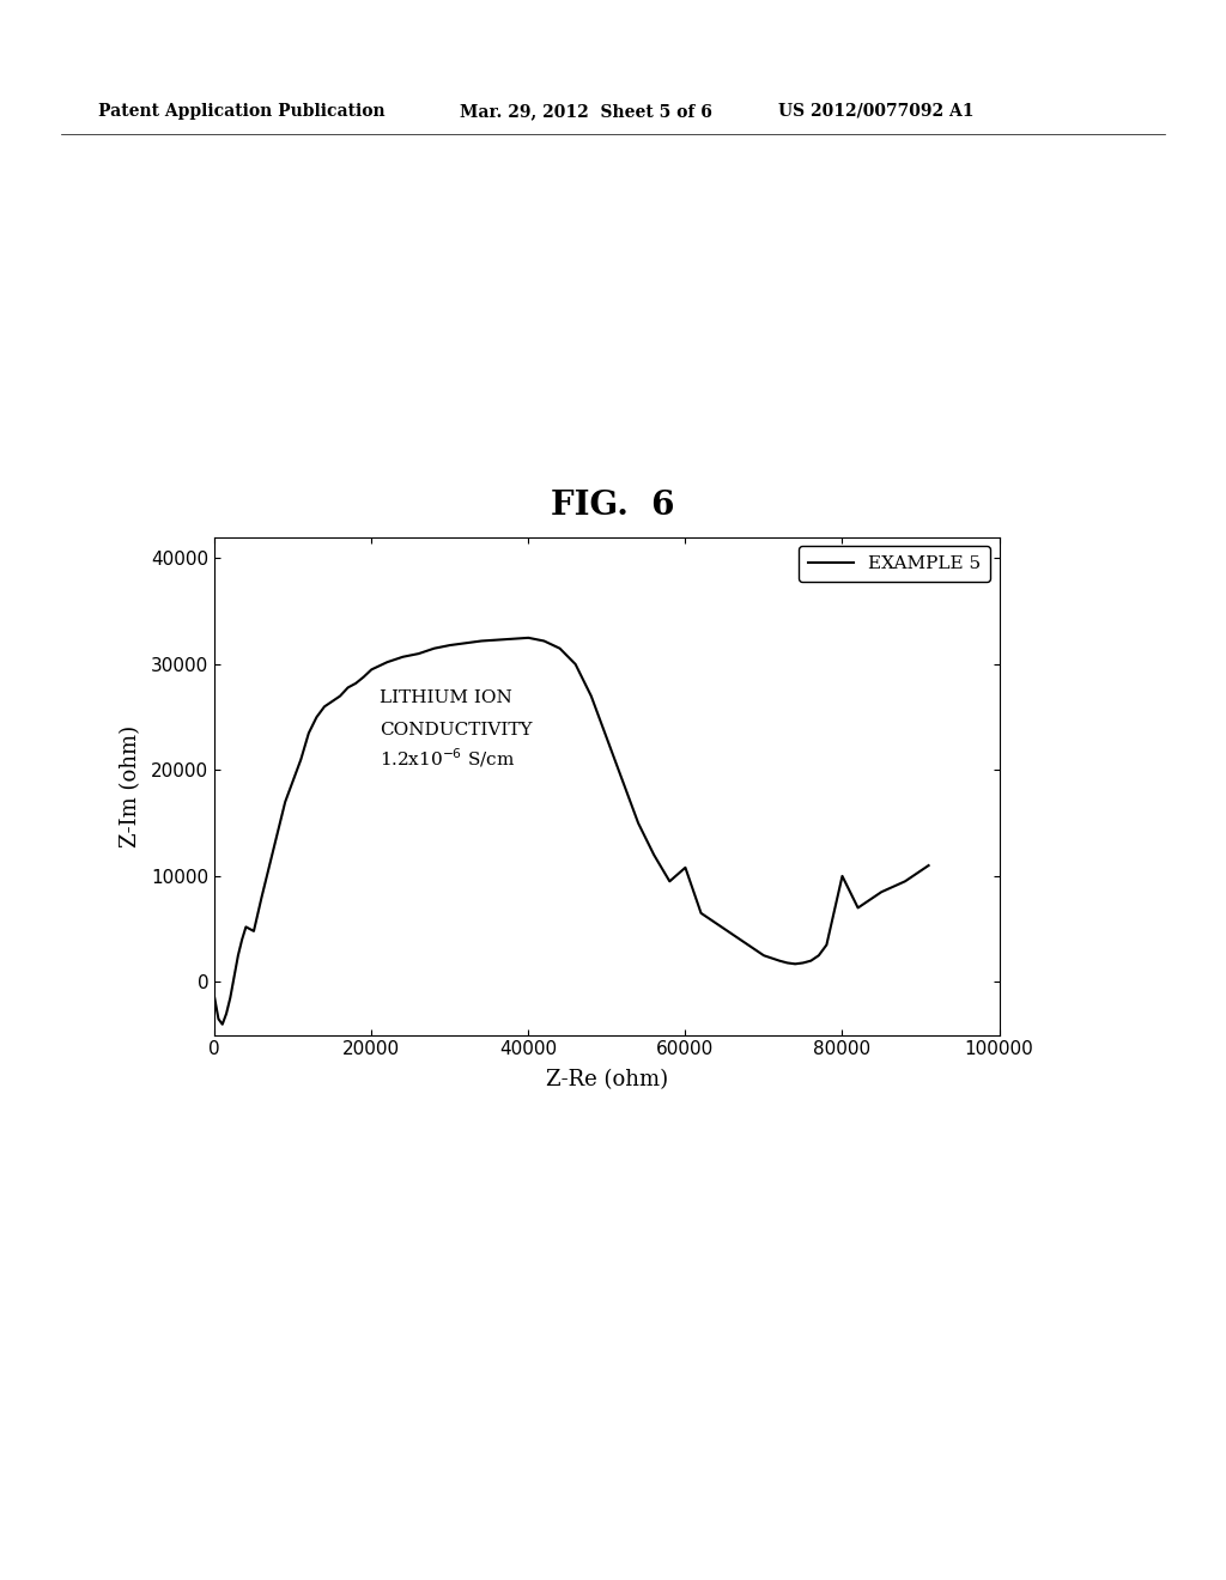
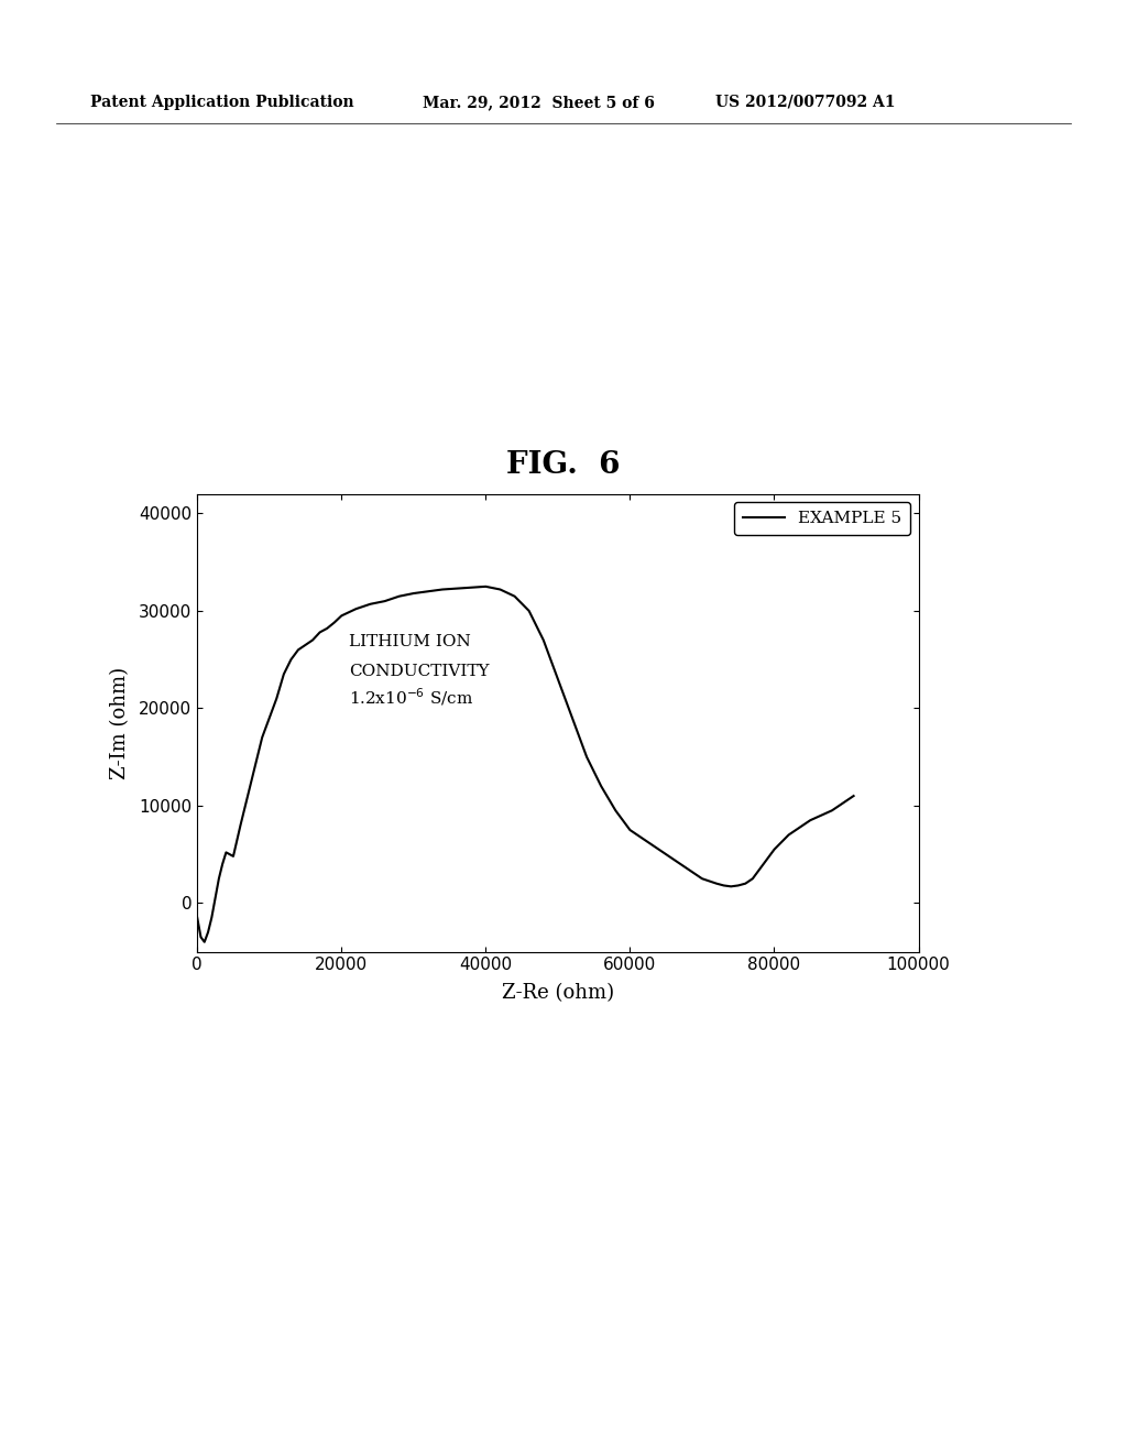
60000: 10800 -> 7500
80000: 10000 -> 5500
